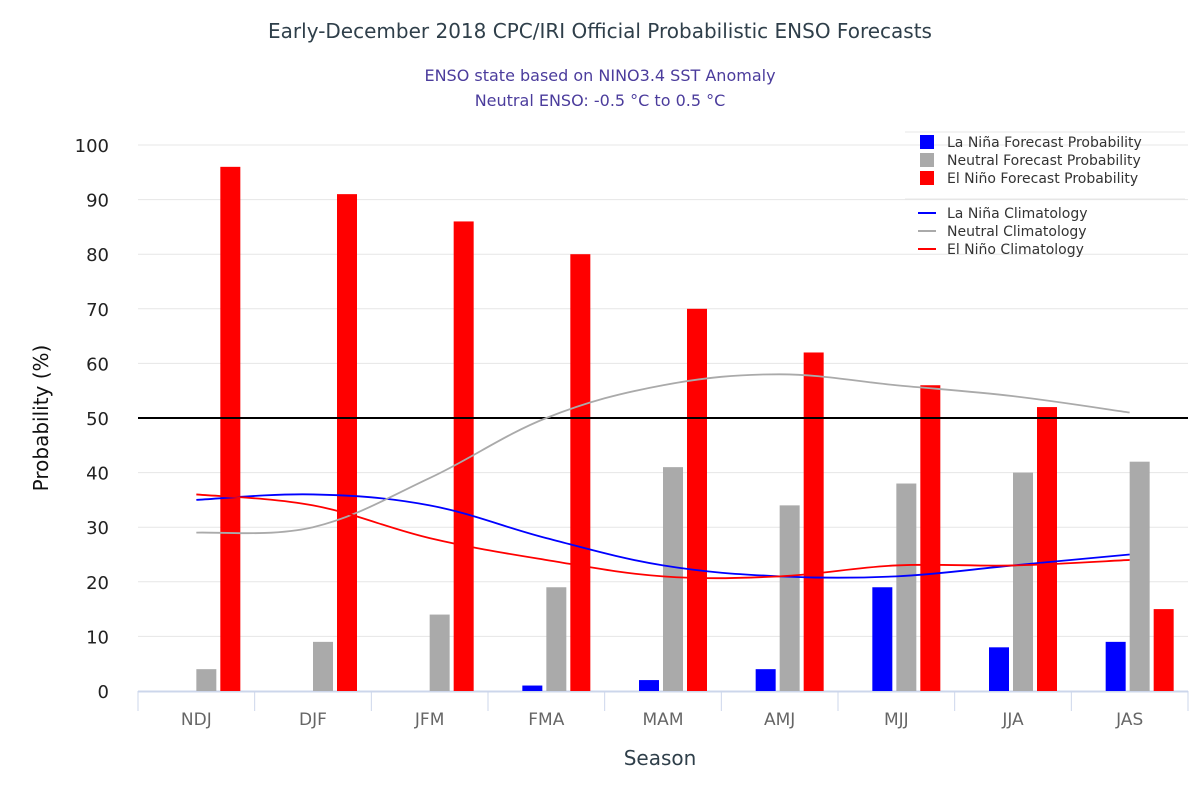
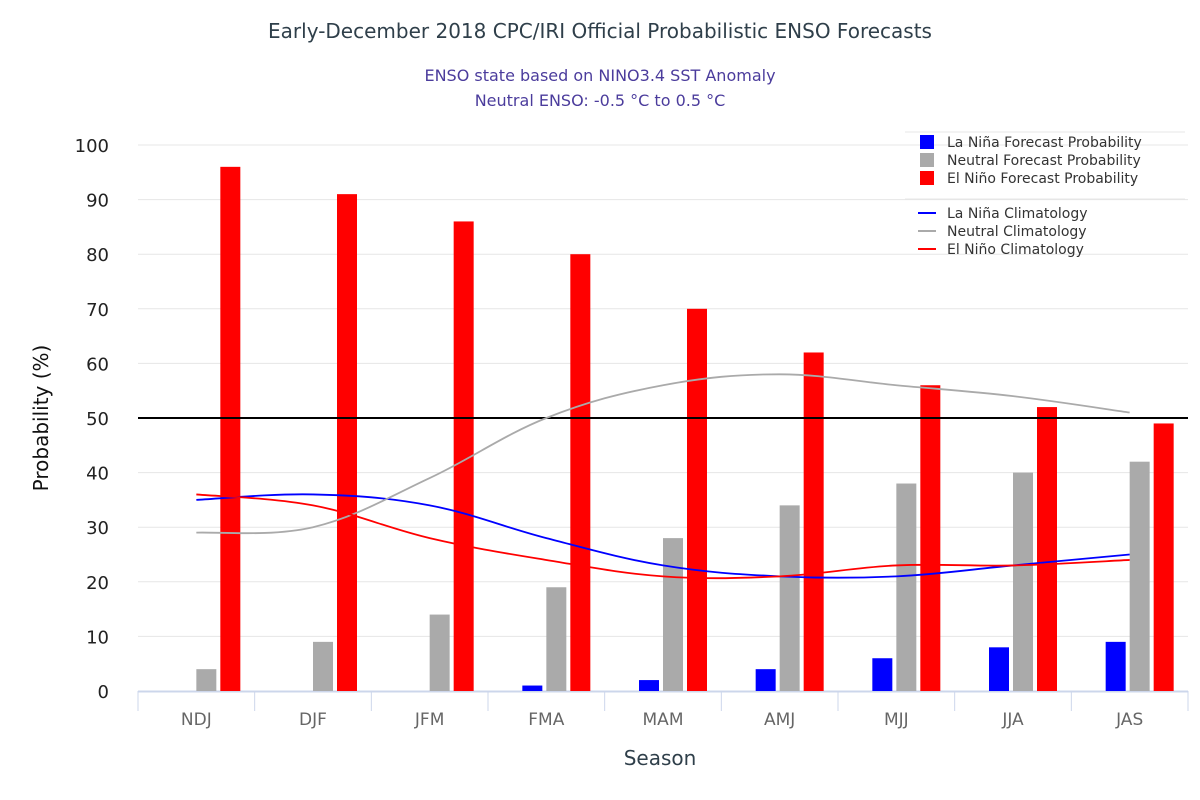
Neutral Forecast Probability/MAM: 41 -> 28
La Niña Forecast Probability/MJJ: 19 -> 6
El Niño Forecast Probability/JAS: 15 -> 49
